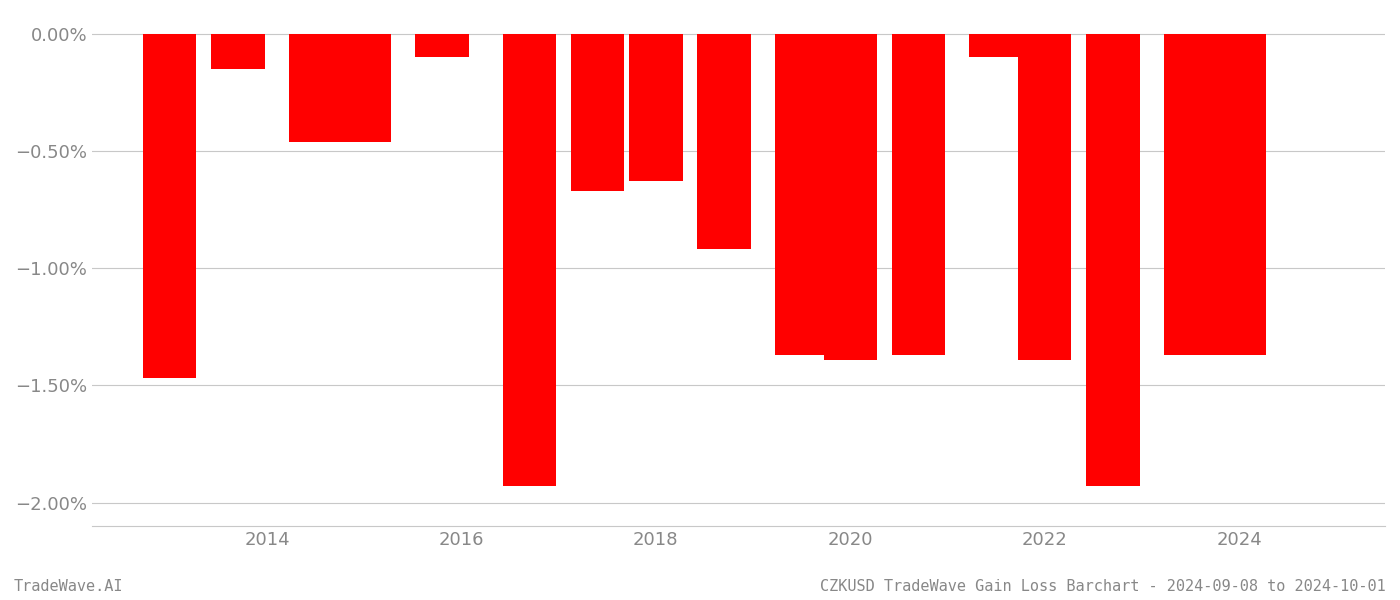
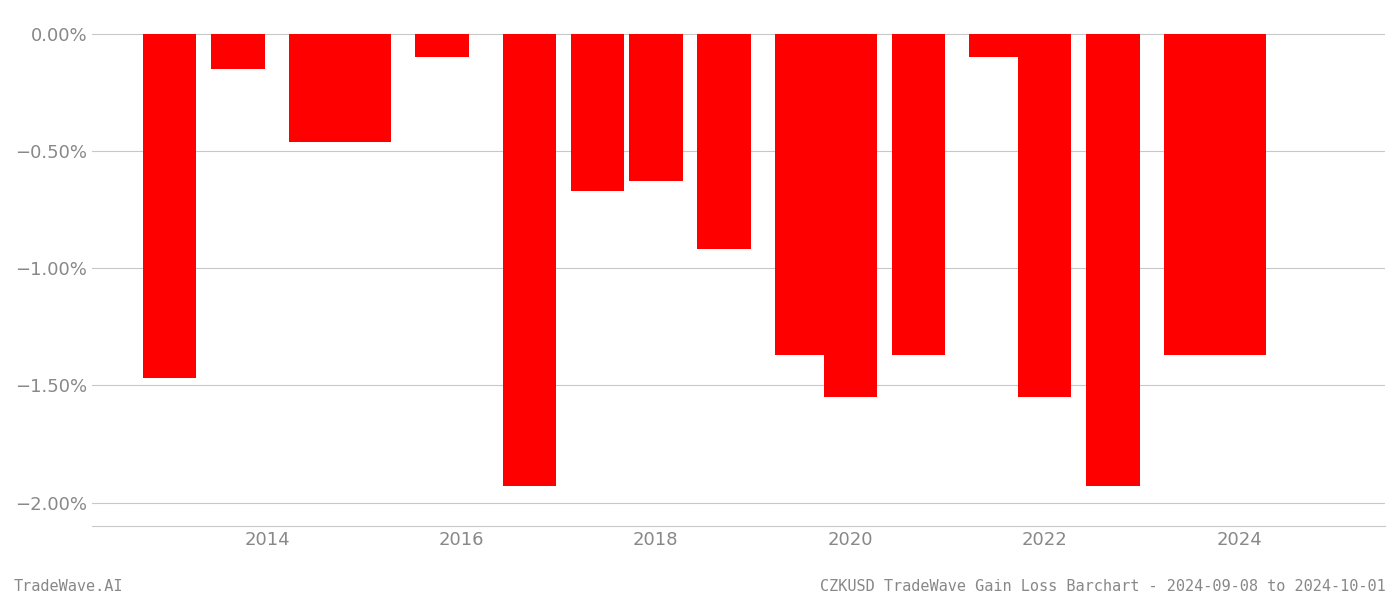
2020: -1.39% -> -1.55%
2022: -1.39% -> -1.55%
